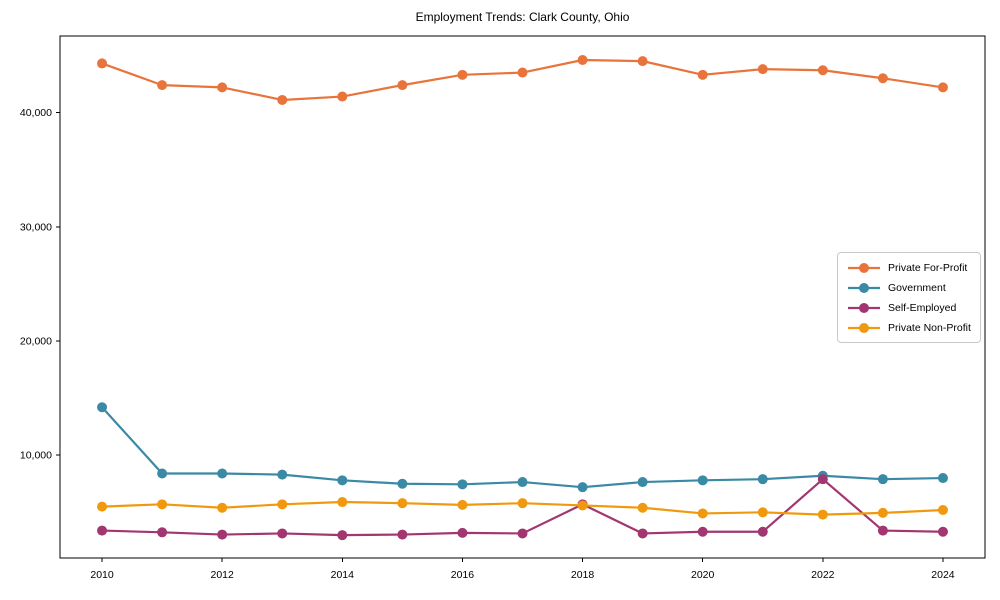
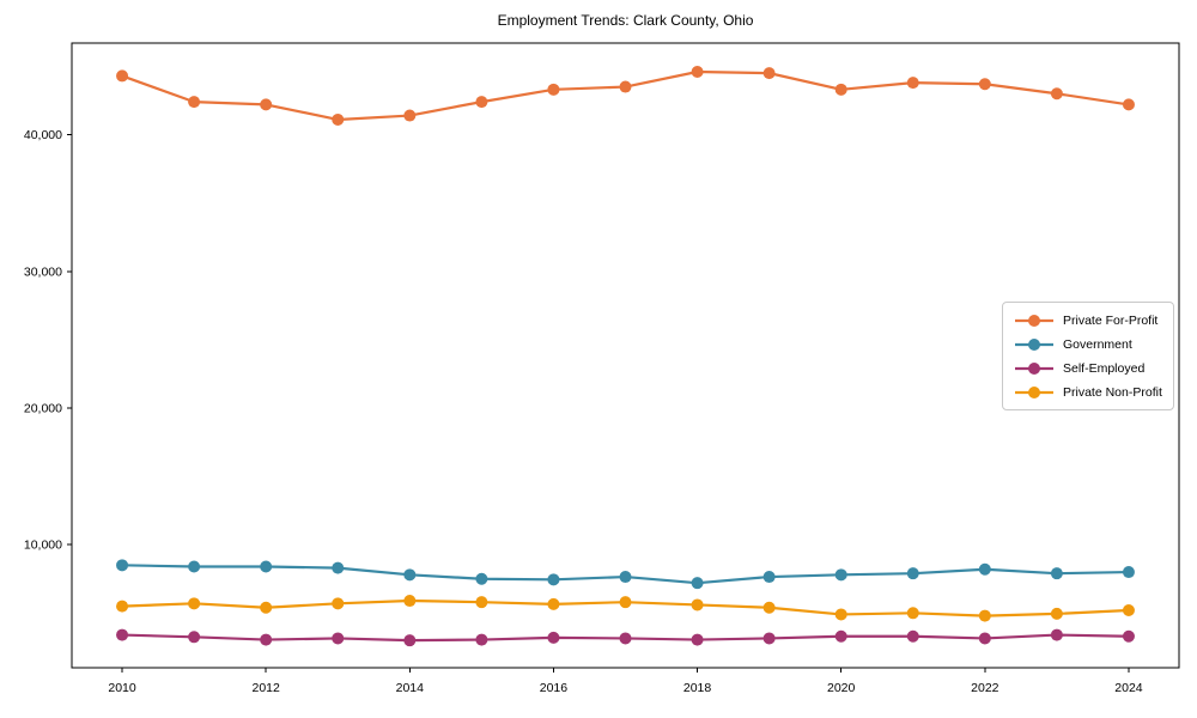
Government/2010: 14200 -> 8500
Self-Employed/2018: 5700 -> 3000
Self-Employed/2022: 7900 -> 3200
